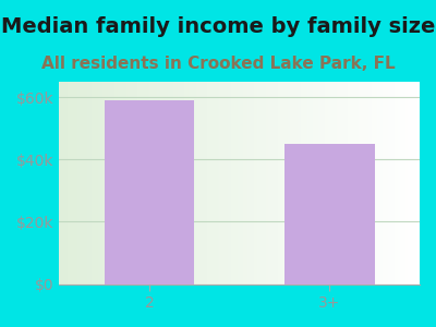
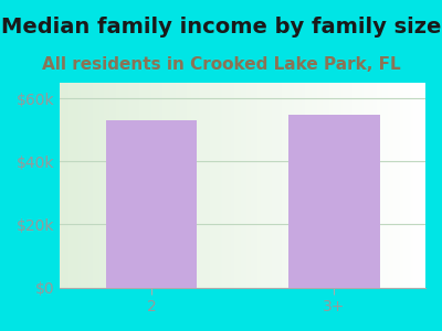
2: $59k -> $53k
3+: $45k -> $55k
